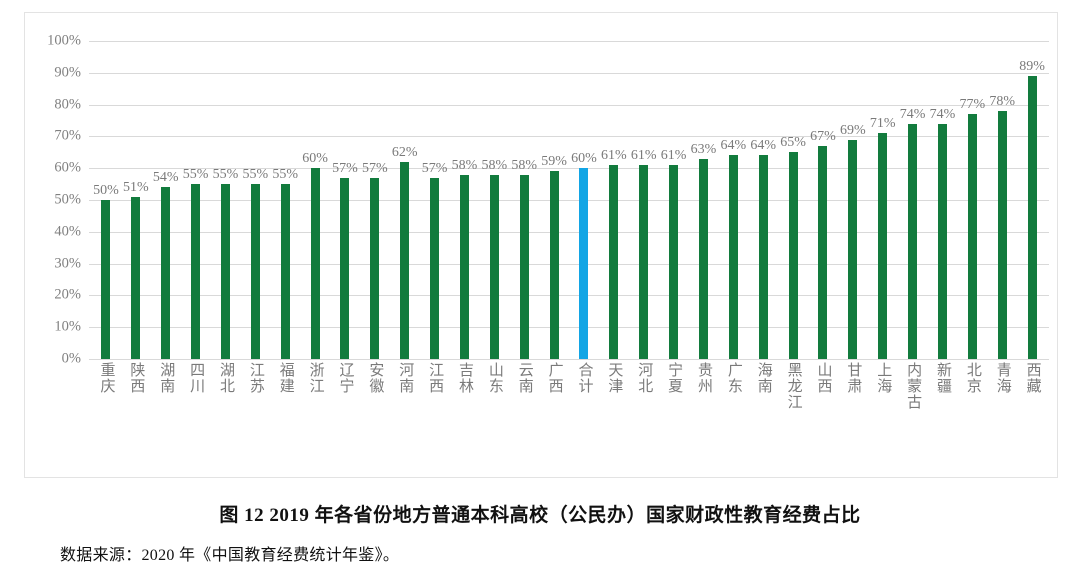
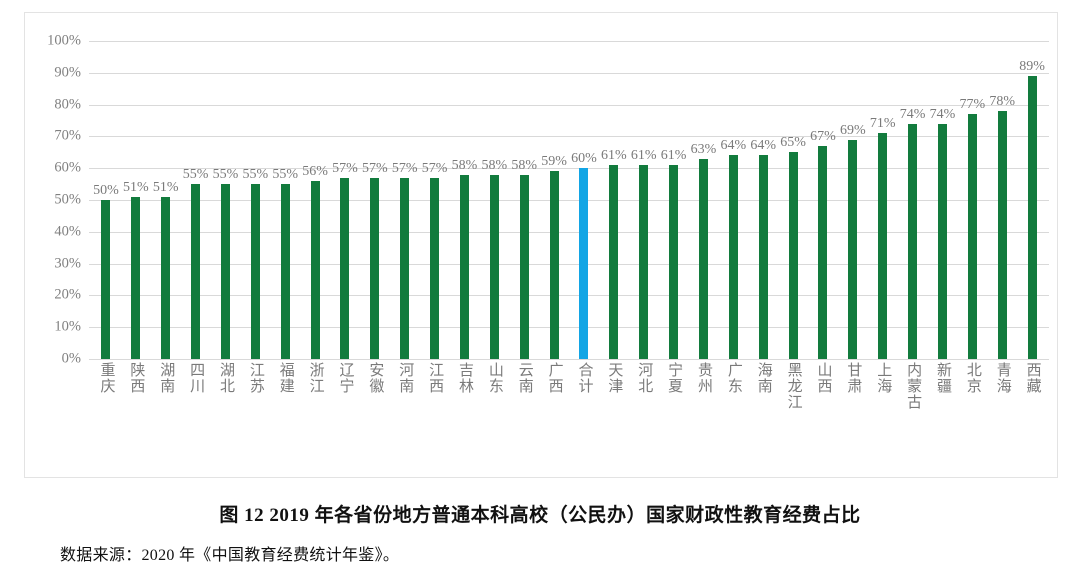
湖南: 54% -> 51%
浙江: 60% -> 56%
河南: 62% -> 57%
